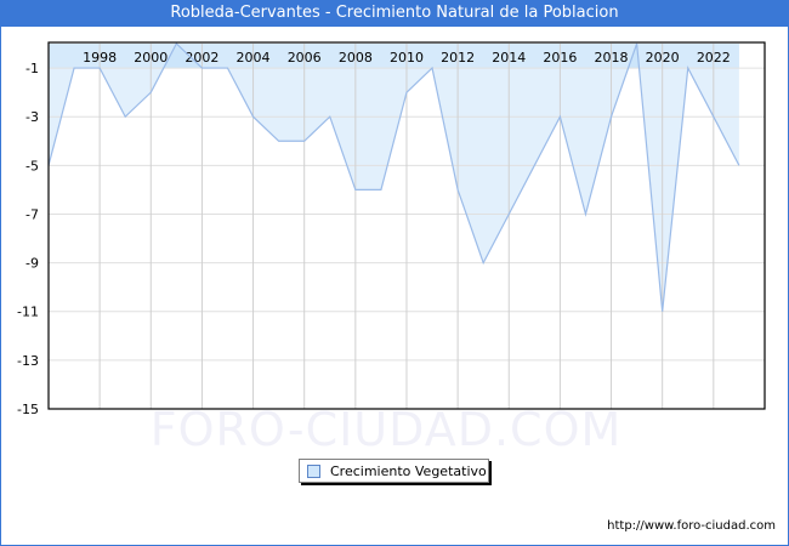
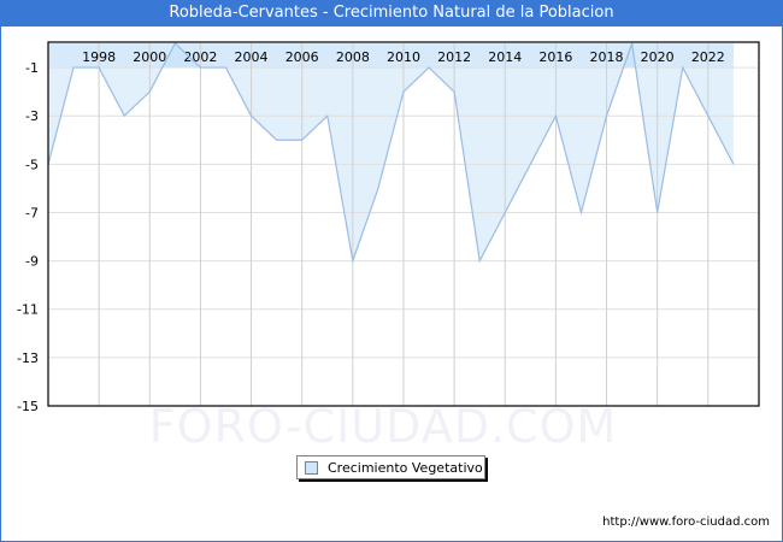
2008: -6 -> -9
2012: -6 -> -2
2020: -11 -> -7
